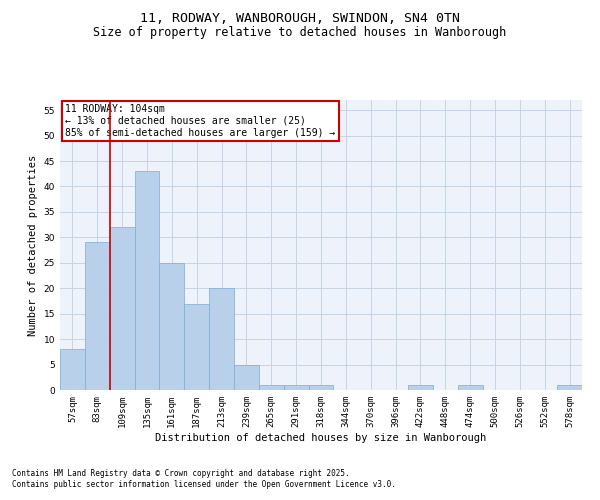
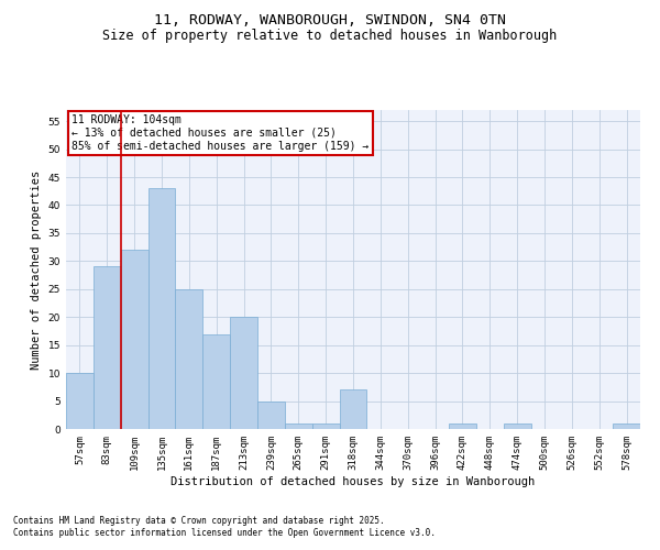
57sqm: 8 -> 10
318sqm: 1 -> 7
